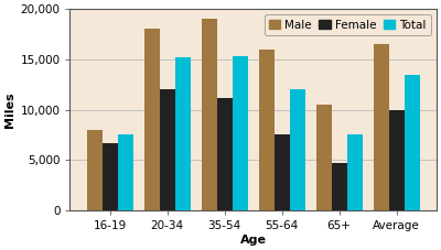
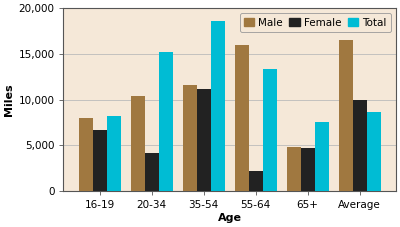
Total/16-19: 7,500 -> 8,200
Male/20-34: 18,000 -> 10,400
Female/20-34: 12,000 -> 4,200
Male/35-54: 19,000 -> 11,600
Total/35-54: 15,300 -> 18,600
Female/55-64: 7,500 -> 2,200
Total/55-64: 12,000 -> 13,400
Male/65+: 10,500 -> 4,800
Total/Average: 13,500 -> 8,600
